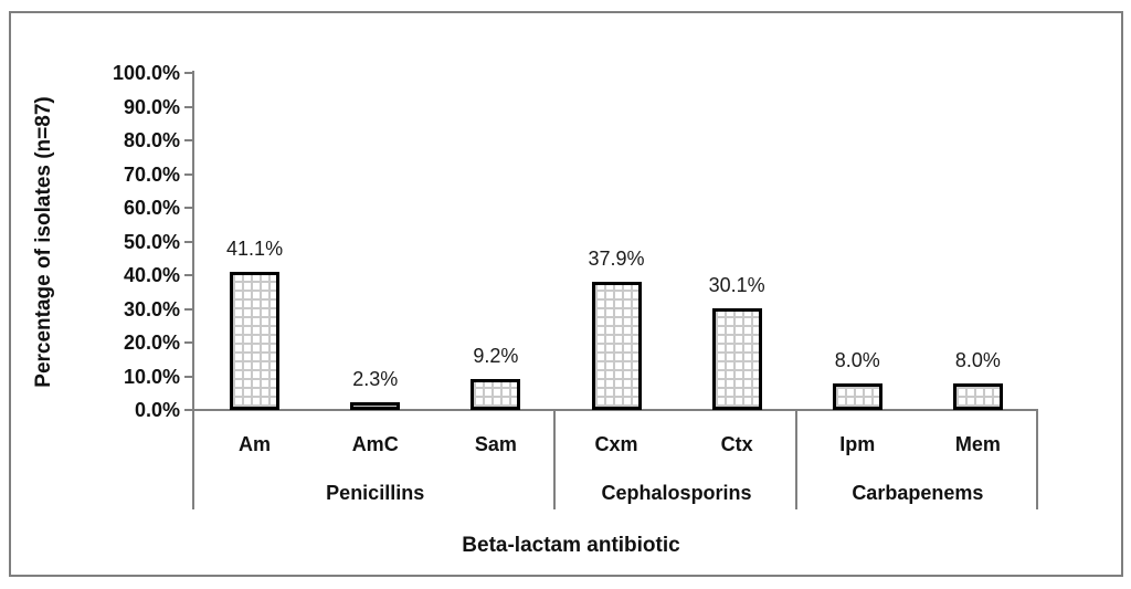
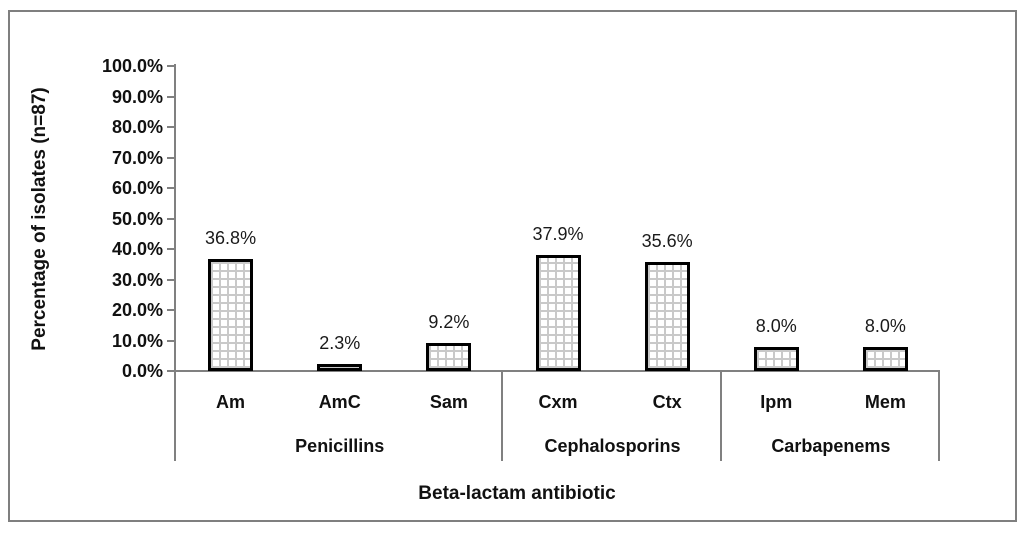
Am: 41.1% -> 36.8%
Ctx: 30.1% -> 35.6%
